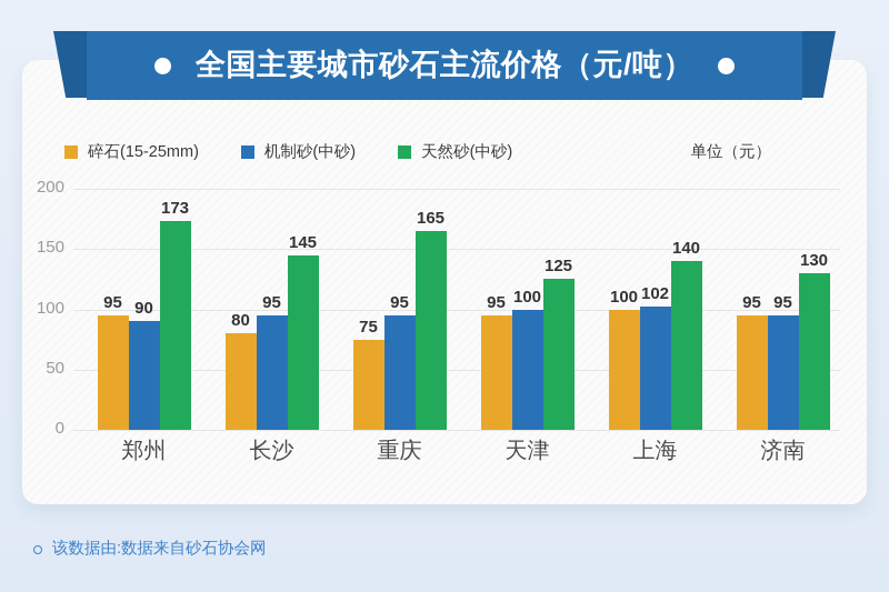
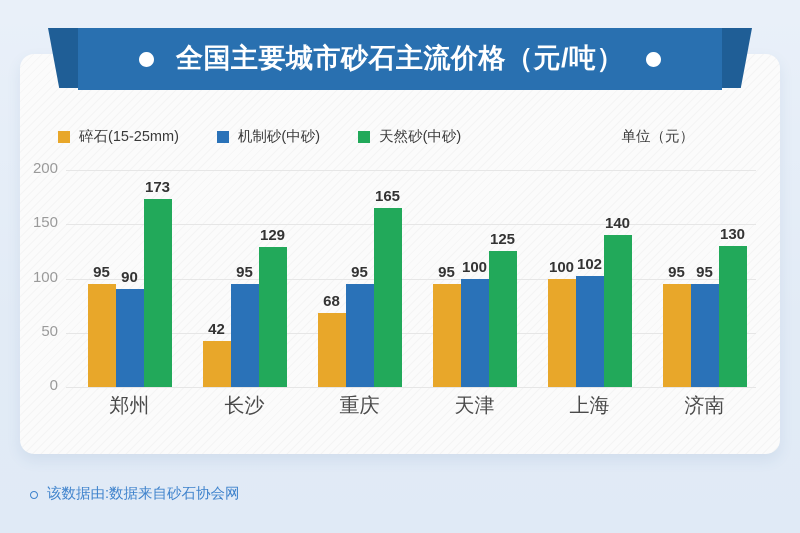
碎石(15-25mm)/长沙: 80 -> 42
天然砂(中砂)/长沙: 145 -> 129
碎石(15-25mm)/重庆: 75 -> 68
